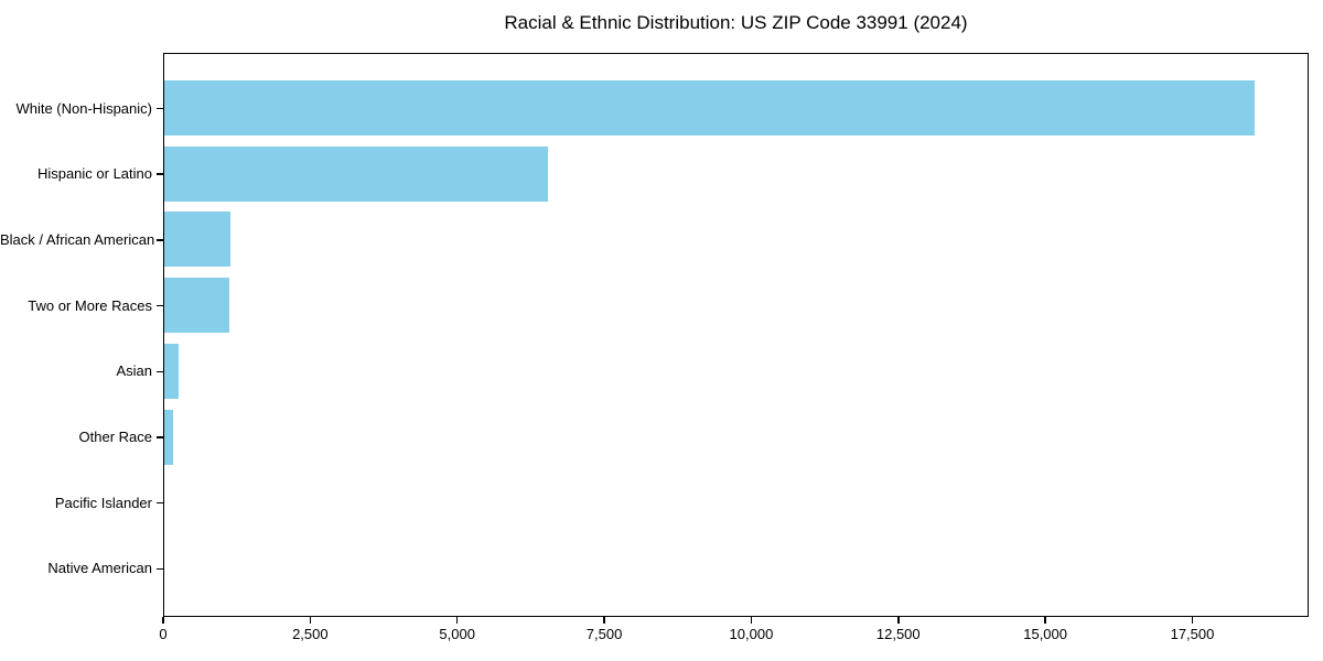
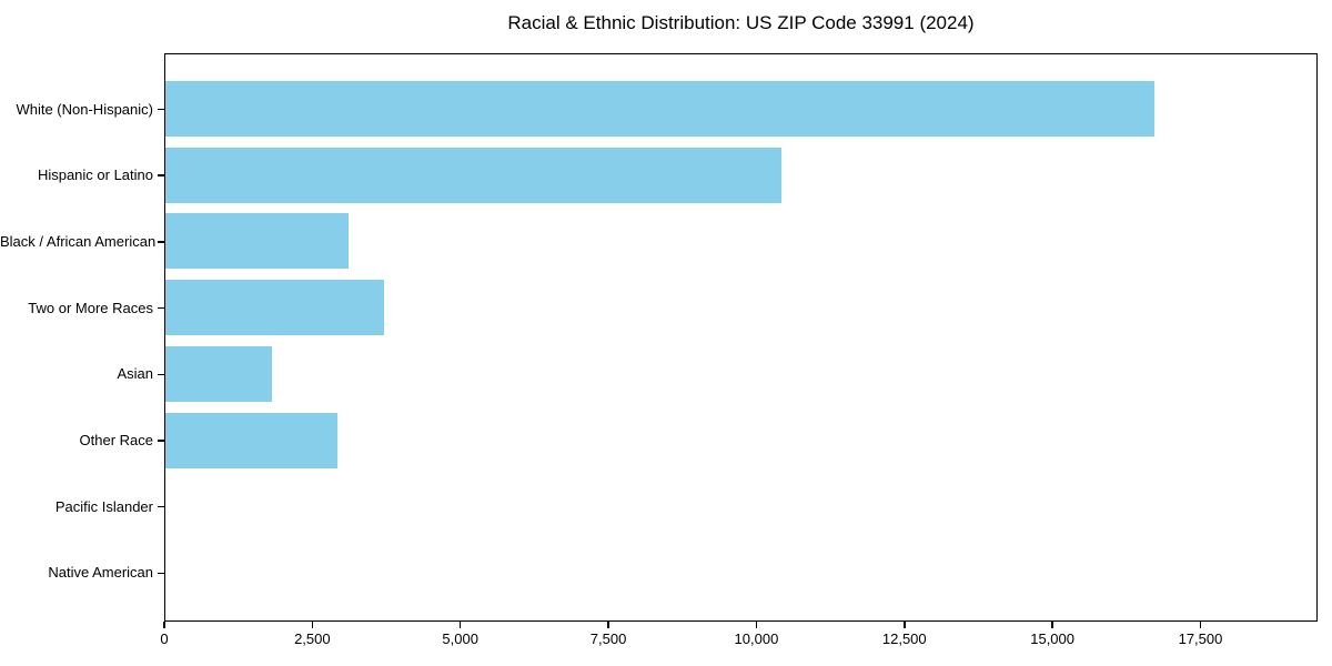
White (Non-Hispanic): 18600 -> 16700
Hispanic or Latino: 6500 -> 10400
Black / African American: 1100 -> 3100
Two or More Races: 1100 -> 3700
Asian: 200 -> 1800
Other Race: 200 -> 2900
